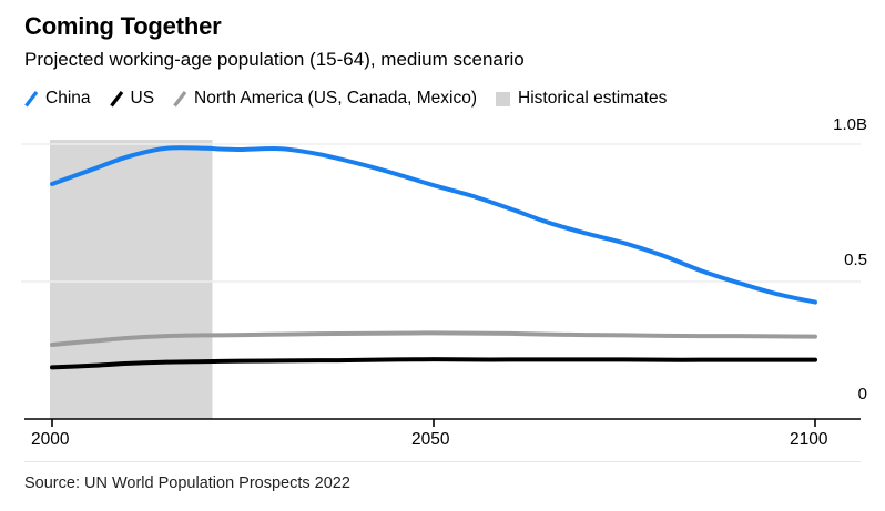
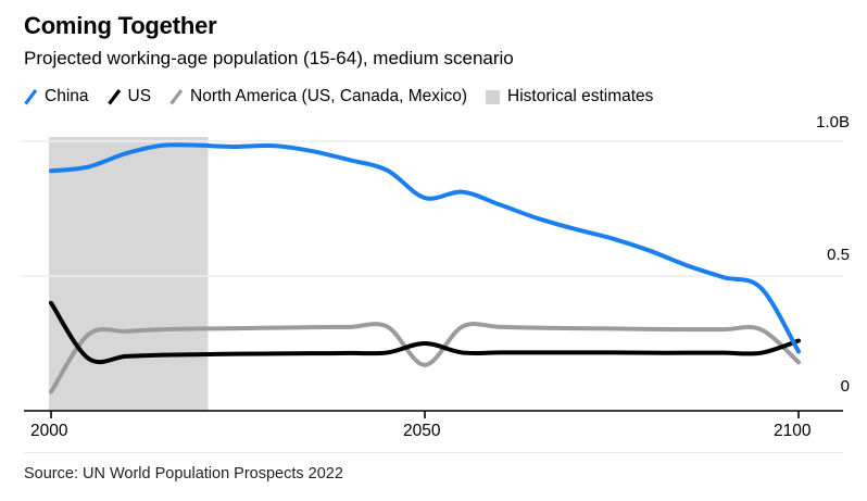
China/2000: 0.85B -> 0.89B
North America (US, Canada, Mexico)/2000: 0.27B -> 0.07B
US/2000: 0.19B -> 0.40B
China/2050: 0.85B -> 0.79B
North America (US, Canada, Mexico)/2050: 0.31B -> 0.17B
US/2050: 0.22B -> 0.25B
China/2100: 0.42B -> 0.22B
North America (US, Canada, Mexico)/2100: 0.30B -> 0.18B
US/2100: 0.21B -> 0.26B
